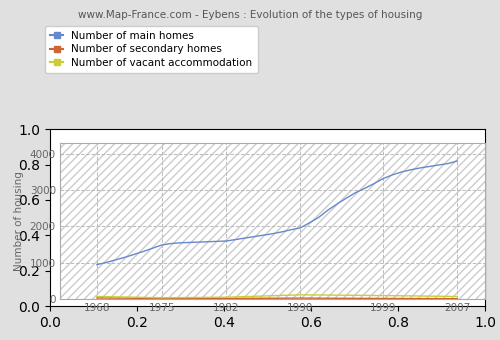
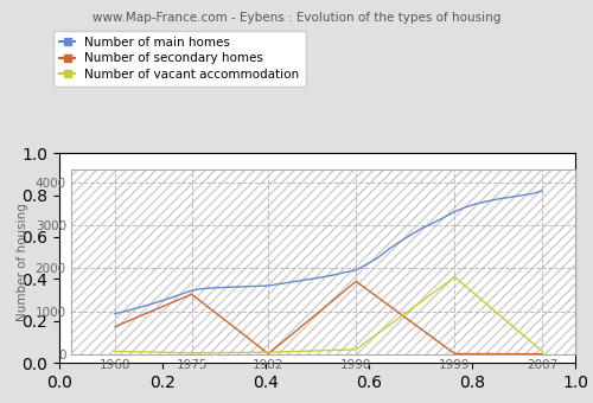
Number of secondary homes/1968: 40 -> 650
Number of secondary homes/1975: 20 -> 1400
Number of secondary homes/1990: 30 -> 1700
Number of vacant accommodation/1999: 100 -> 1800
